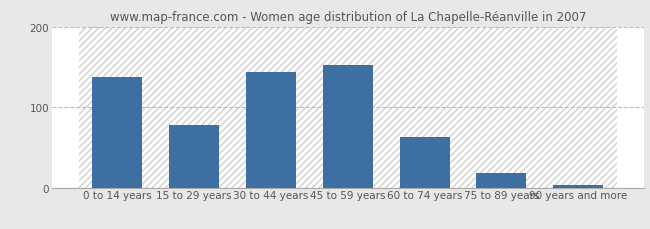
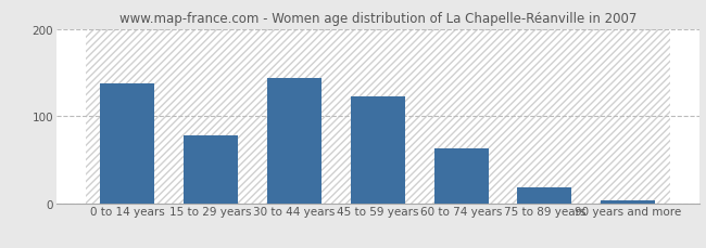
45 to 59 years: 152 -> 122
